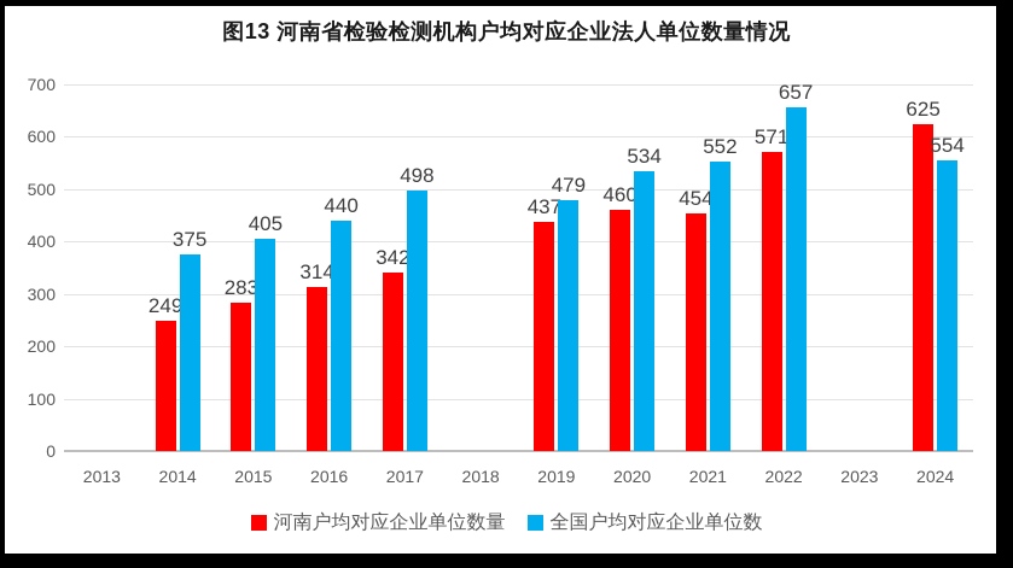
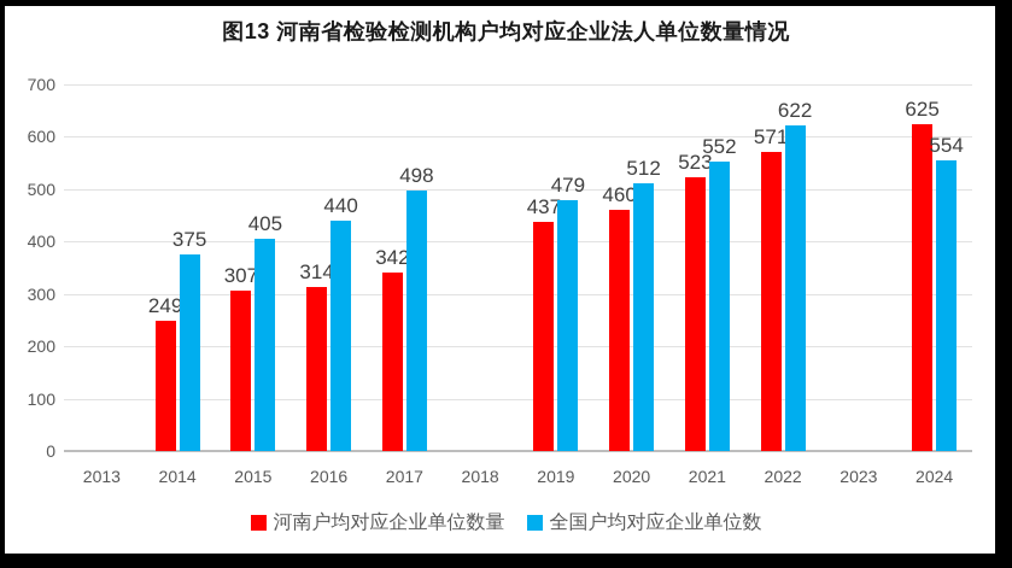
河南户均对应企业单位数量/2015: 283 -> 307
全国户均对应企业单位数/2020: 534 -> 512
河南户均对应企业单位数量/2021: 454 -> 523
全国户均对应企业单位数/2022: 657 -> 622
